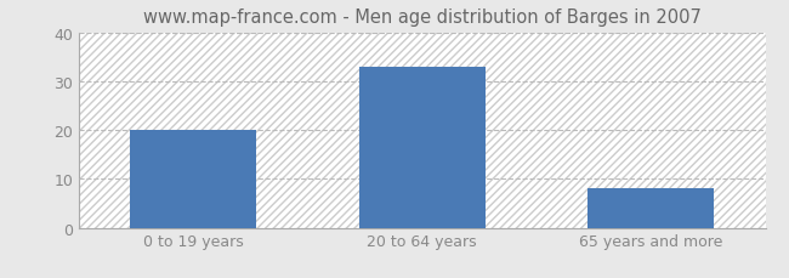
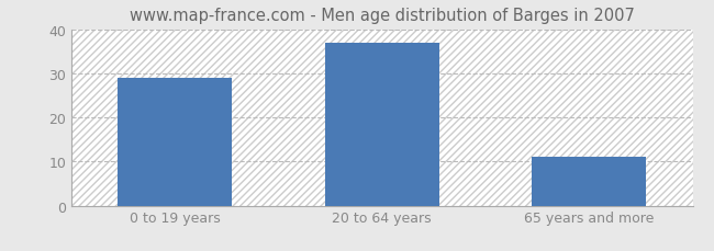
0 to 19 years: 20 -> 29
20 to 64 years: 33 -> 37
65 years and more: 8 -> 11
